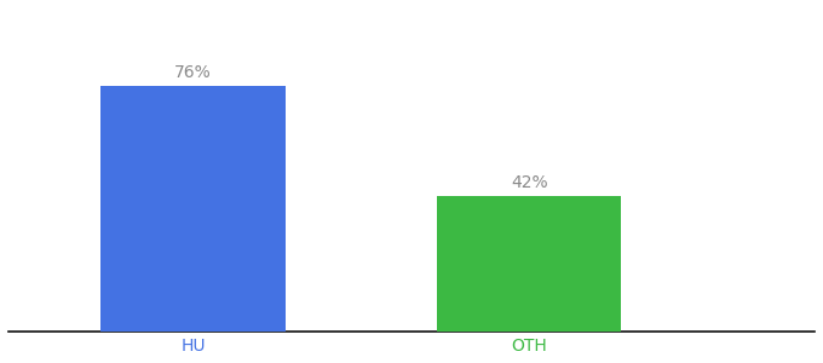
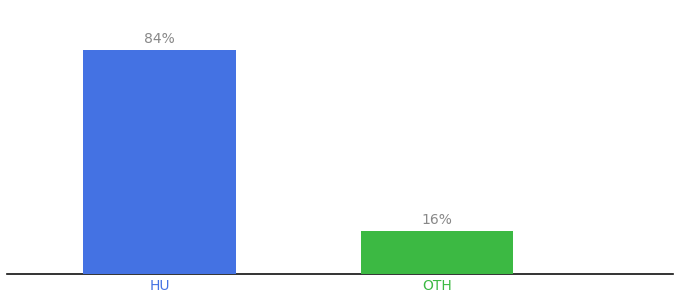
HU: 76% -> 84%
OTH: 42% -> 16%
